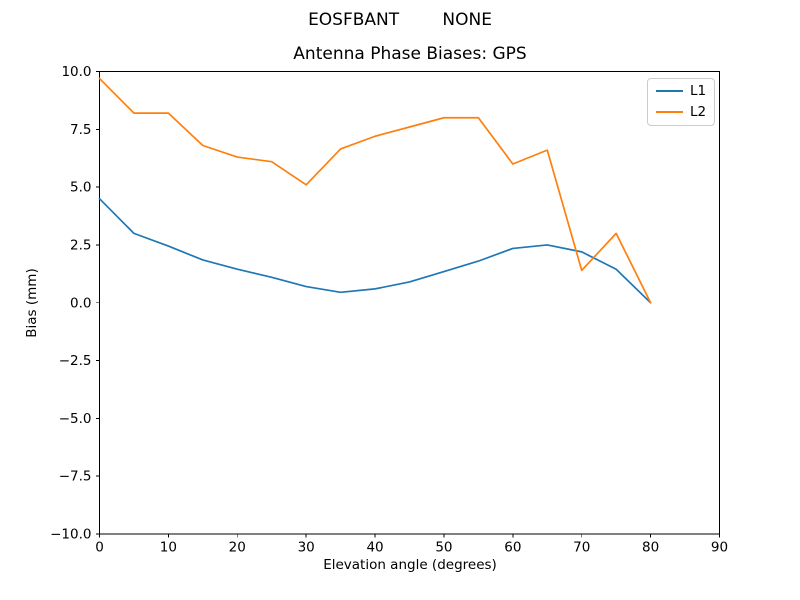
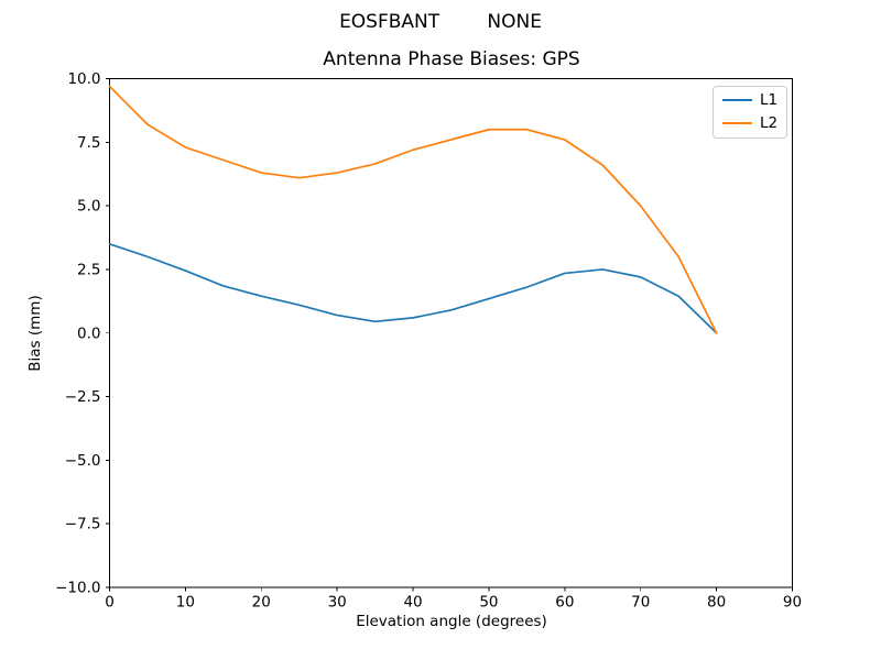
L1/0: 4.5 -> 3.5
L2/10: 8.2 -> 7.3
L2/30: 5.1 -> 6.3
L2/60: 6.0 -> 7.6
L2/70: 1.4 -> 5.0
